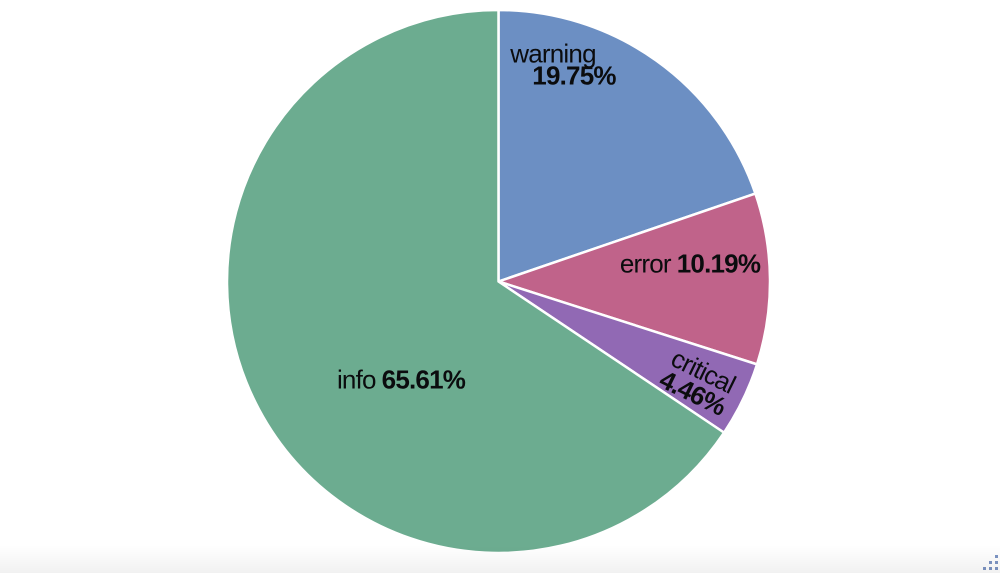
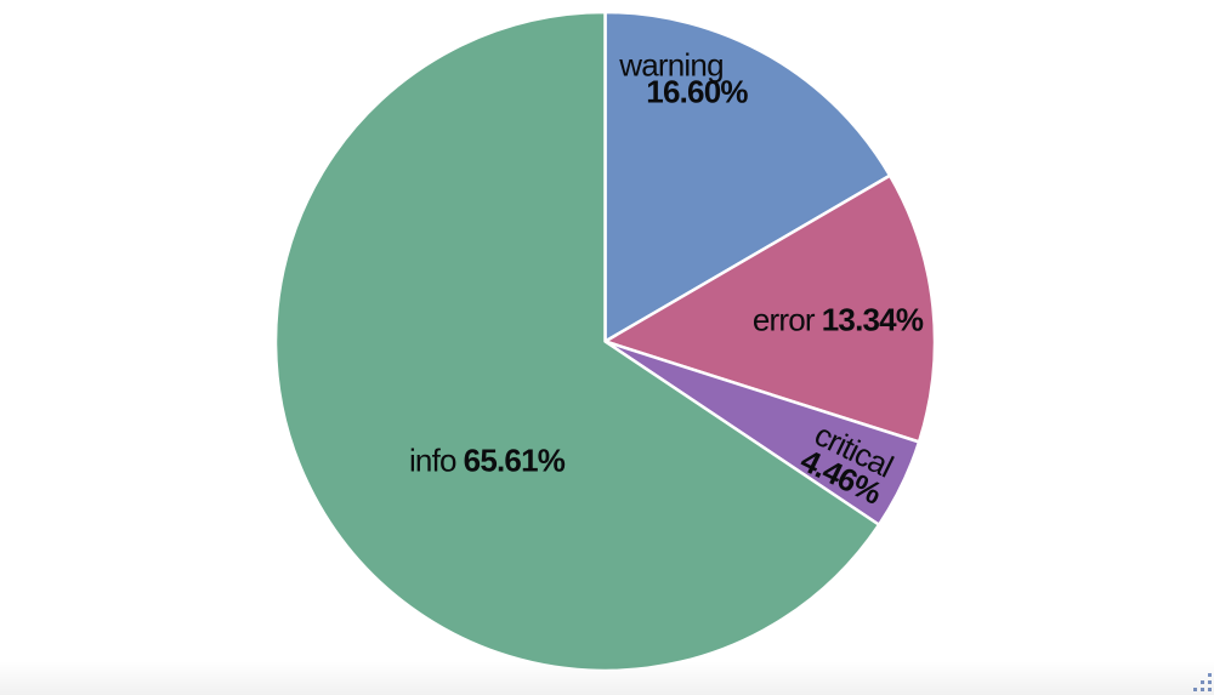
warning: 19.75% -> 16.60%
error: 10.19% -> 13.34%
